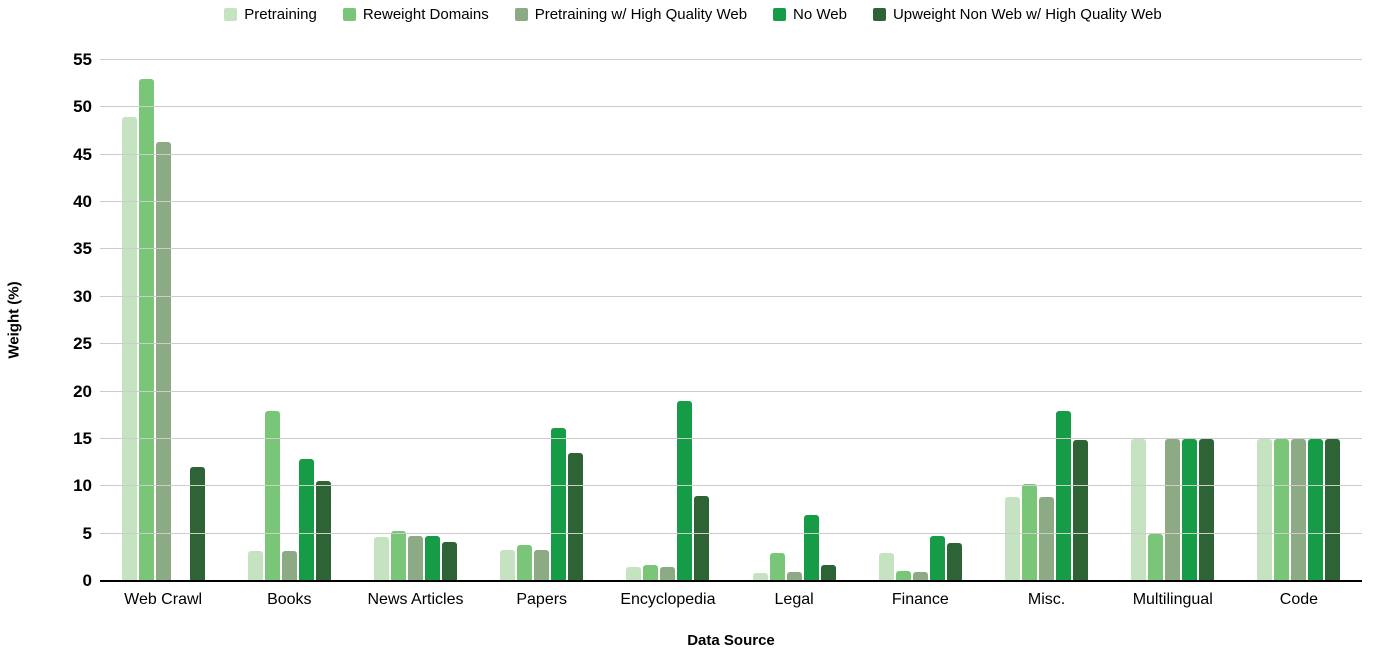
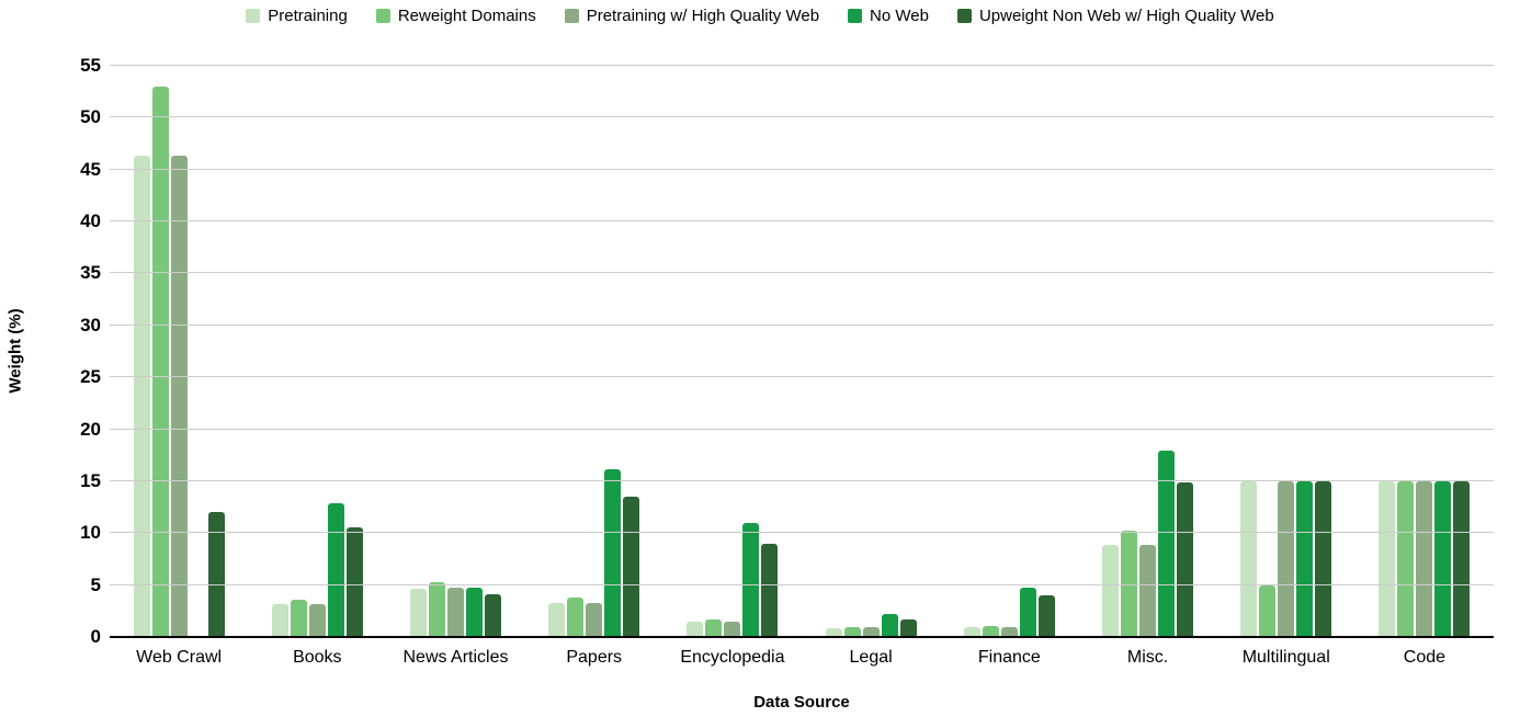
Pretraining/Web Crawl: 49 -> 46
Reweight Domains/Books: 18 -> 4
No Web/Encyclopedia: 19 -> 11
Reweight Domains/Legal: 3 -> 1
No Web/Legal: 7 -> 2
Pretraining/Finance: 3 -> 1
